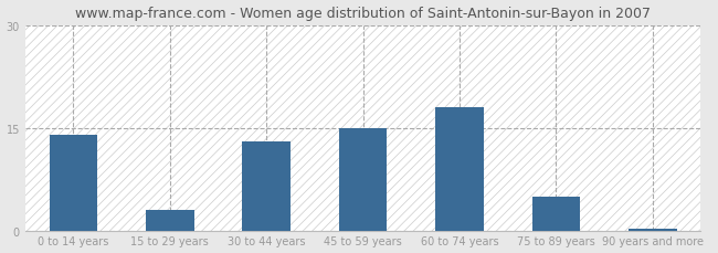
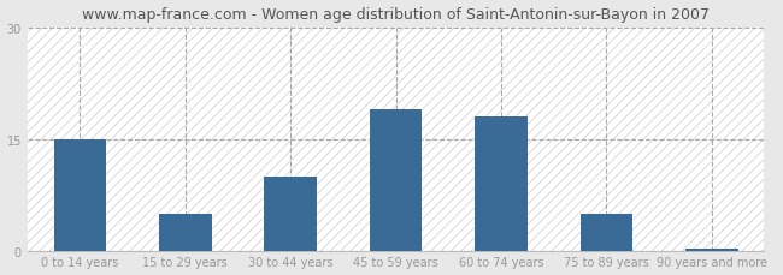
0 to 14 years: 14.0 -> 15.0
15 to 29 years: 3.0 -> 5.0
30 to 44 years: 13.0 -> 10.0
45 to 59 years: 15.0 -> 19.0
